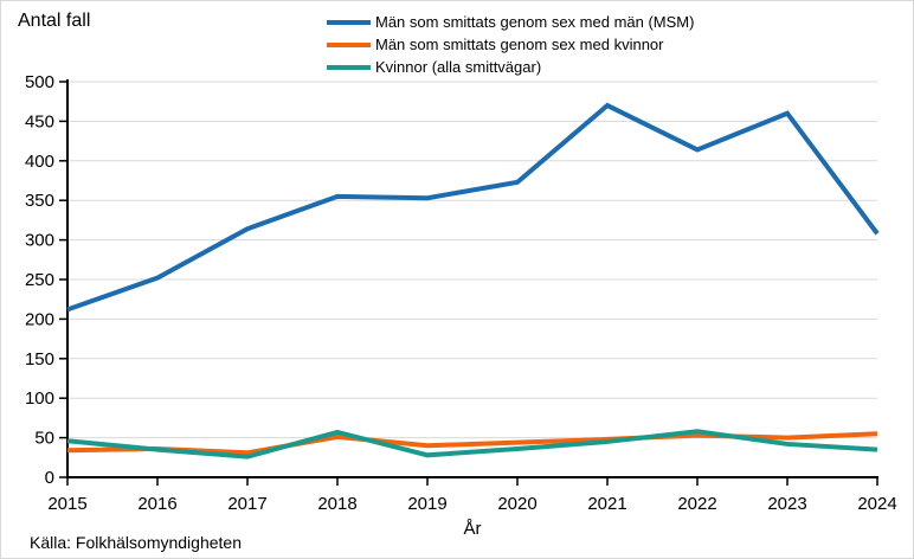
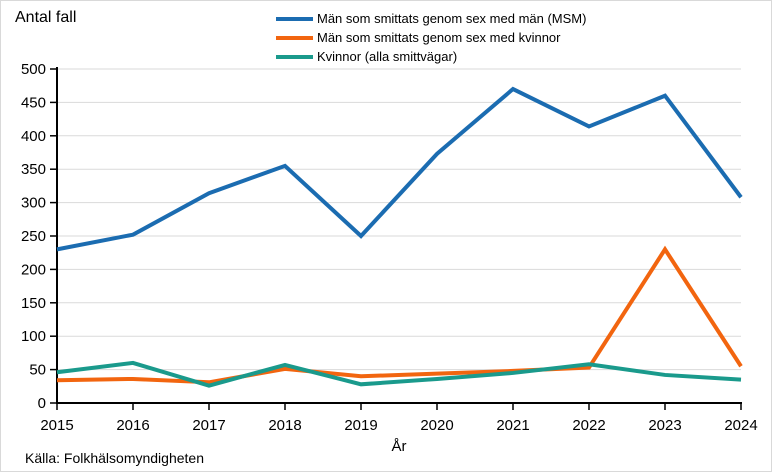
Män som smittats genom sex med män (MSM)/2015: 210 -> 230
Kvinnor (alla smittvägar)/2016: 40 -> 60
Män som smittats genom sex med män (MSM)/2019: 350 -> 250
Män som smittats genom sex med kvinnor/2023: 50 -> 230
